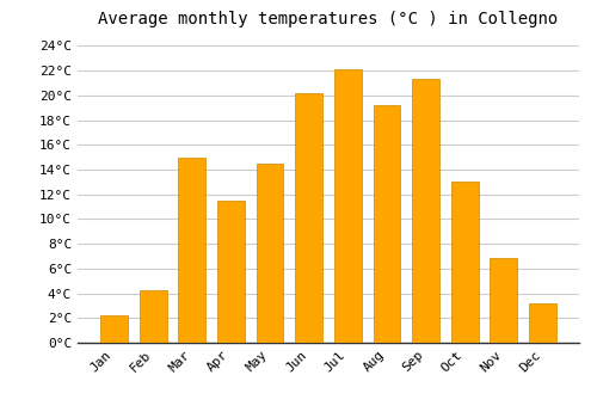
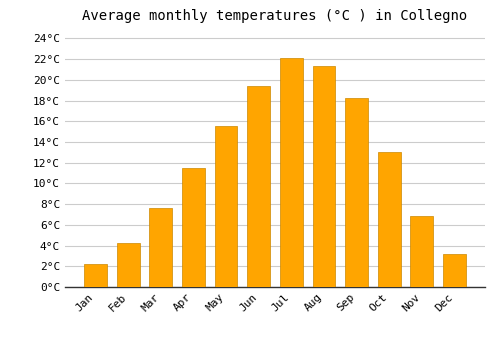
Mar: 15.0°C -> 7.6°C
May: 14.5°C -> 15.5°C
Jun: 20.2°C -> 19.4°C
Aug: 19.2°C -> 21.3°C
Sep: 21.3°C -> 18.2°C
